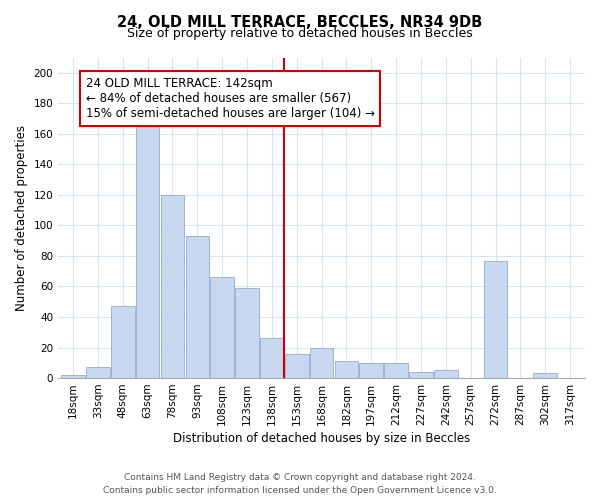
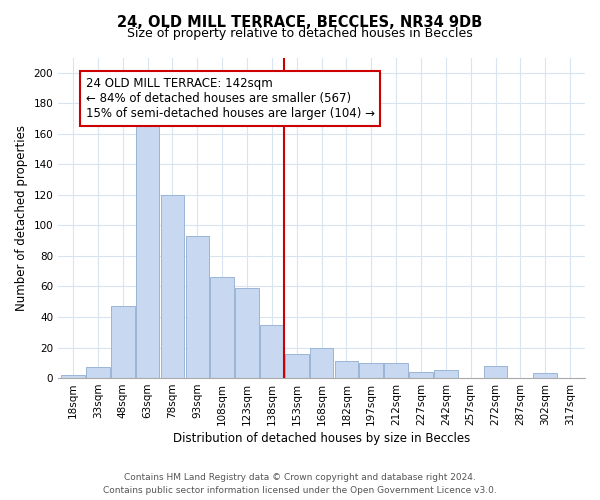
138sqm: 26 -> 35
272sqm: 77 -> 8
